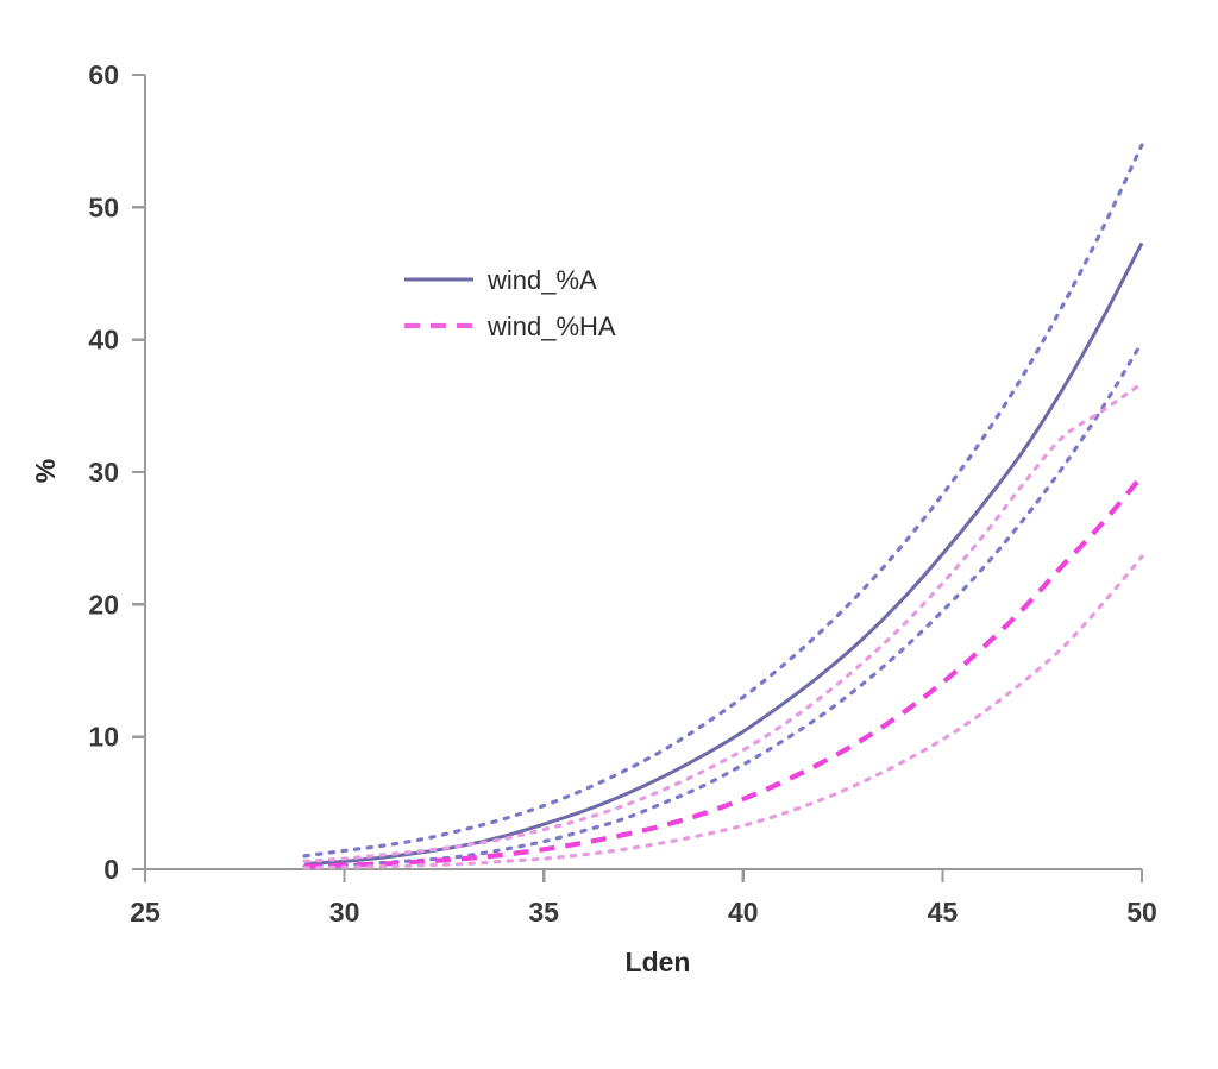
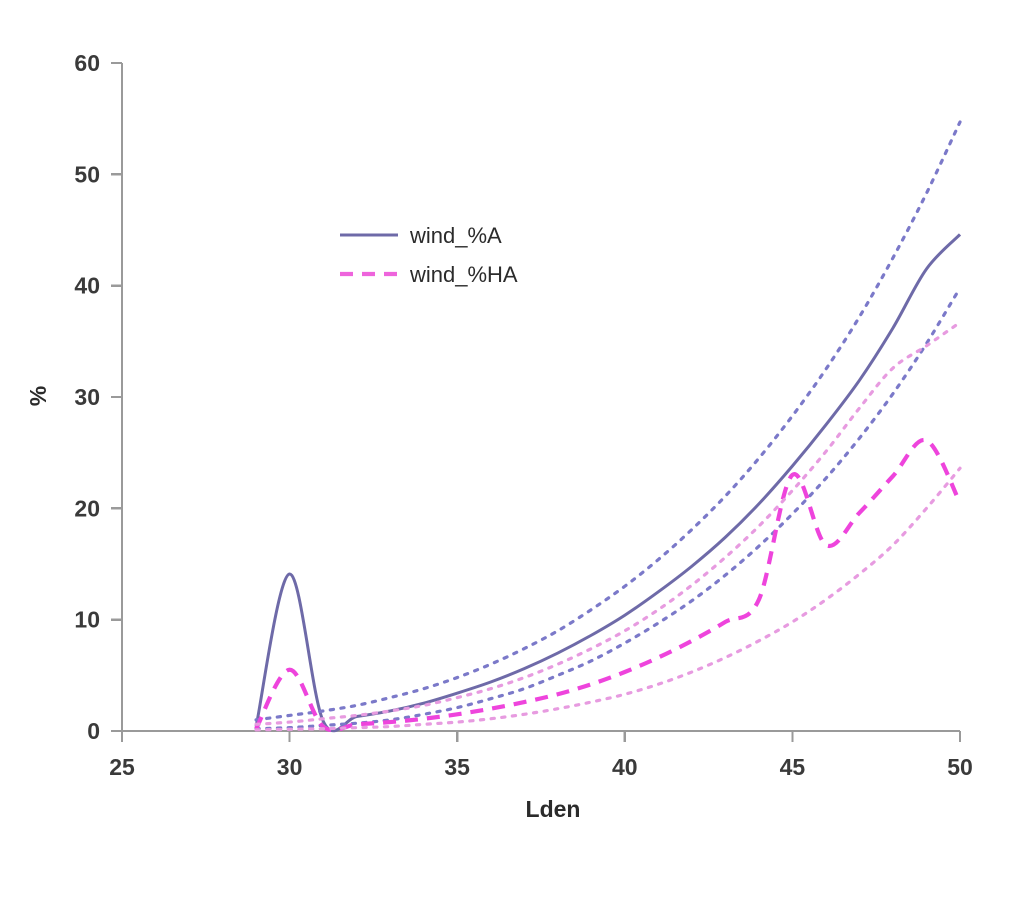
wind_%A/30: 0.6 -> 14.1
wind_%HA/30: 0.3 -> 5.5
wind_%HA/45: 14.1 -> 23.0
wind_%A/50: 47.3 -> 44.6
wind_%HA/50: 29.7 -> 20.5
